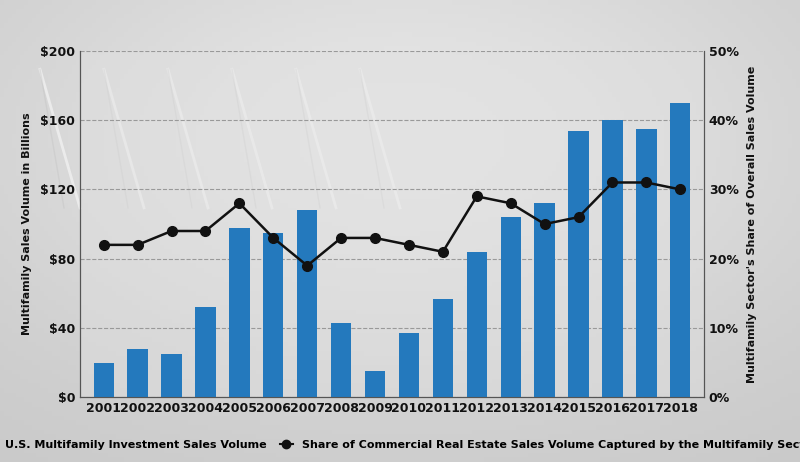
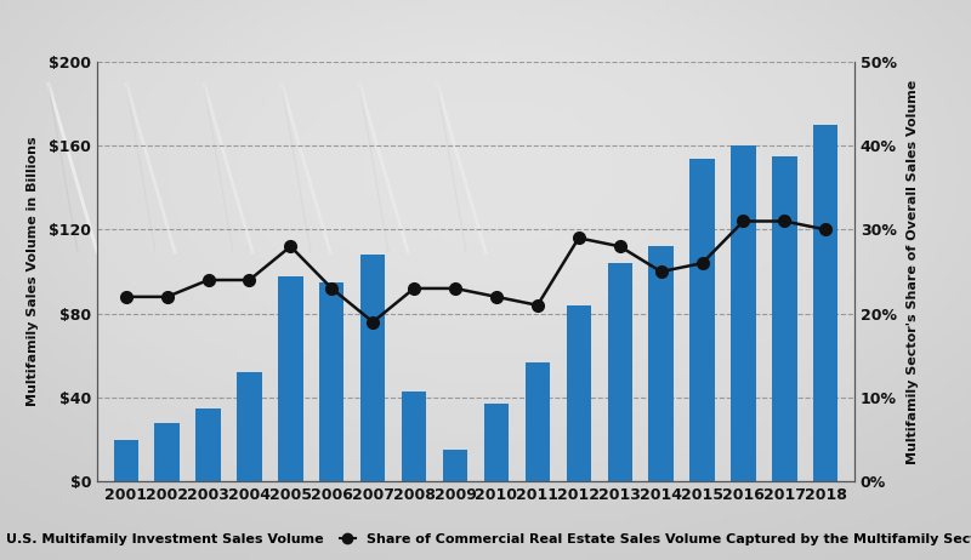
U.S. Multifamily Investment Sales Volume/2003: $25 -> $35
